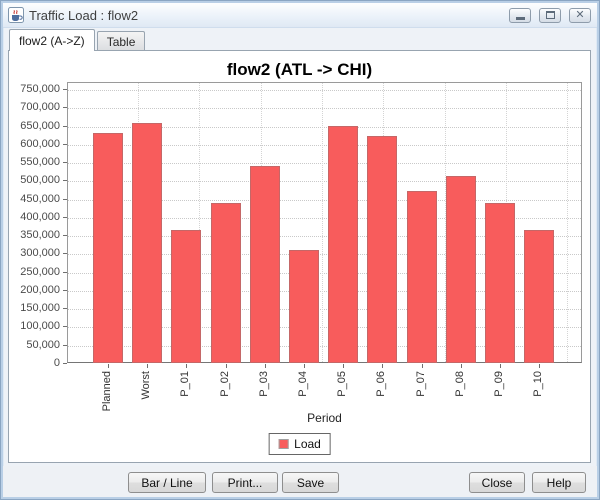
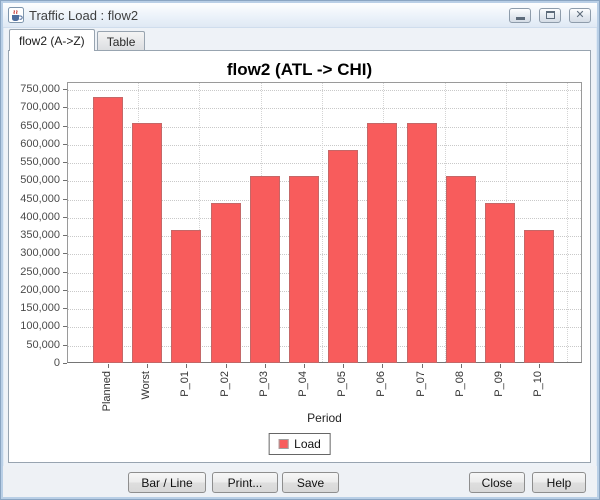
Planned: 630000 -> 730000
P_03: 540000 -> 510000
P_04: 310000 -> 510000
P_05: 650000 -> 580000
P_06: 620000 -> 660000
P_07: 470000 -> 660000
